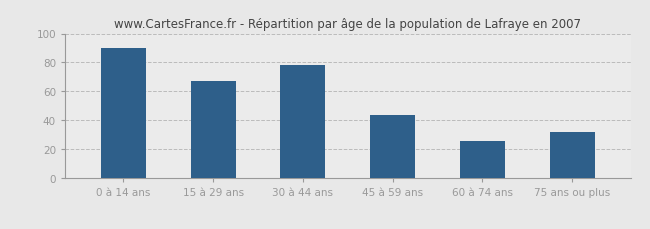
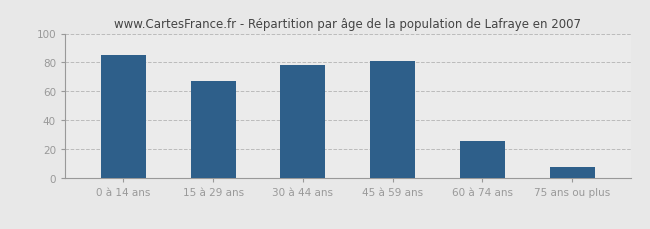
0 à 14 ans: 90 -> 85
45 à 59 ans: 44 -> 81
75 ans ou plus: 32 -> 8
